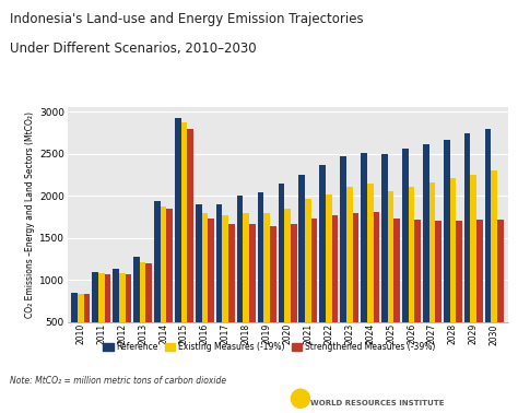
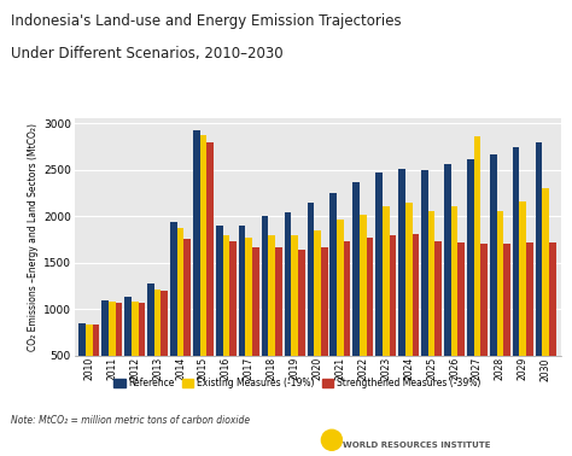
Strengthened Measures (-39%)/2014: 1850 -> 1760
Existing Measures (-19%)/2027: 2160 -> 2860
Existing Measures (-19%)/2028: 2200 -> 2060
Existing Measures (-19%)/2029: 2240 -> 2160
